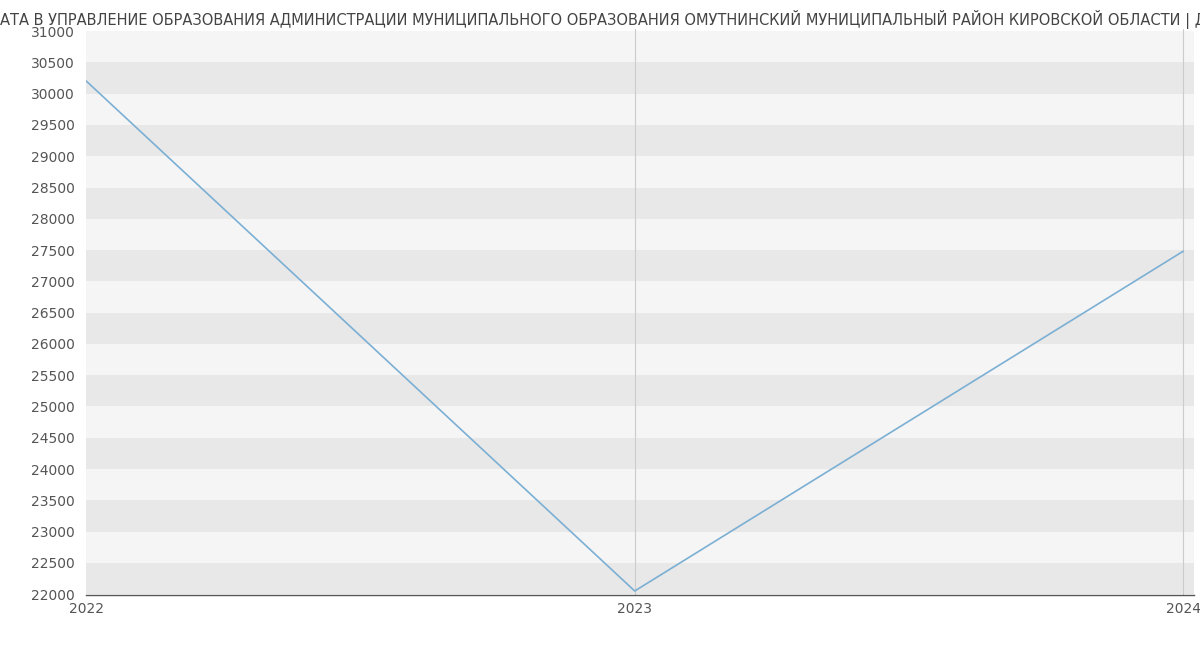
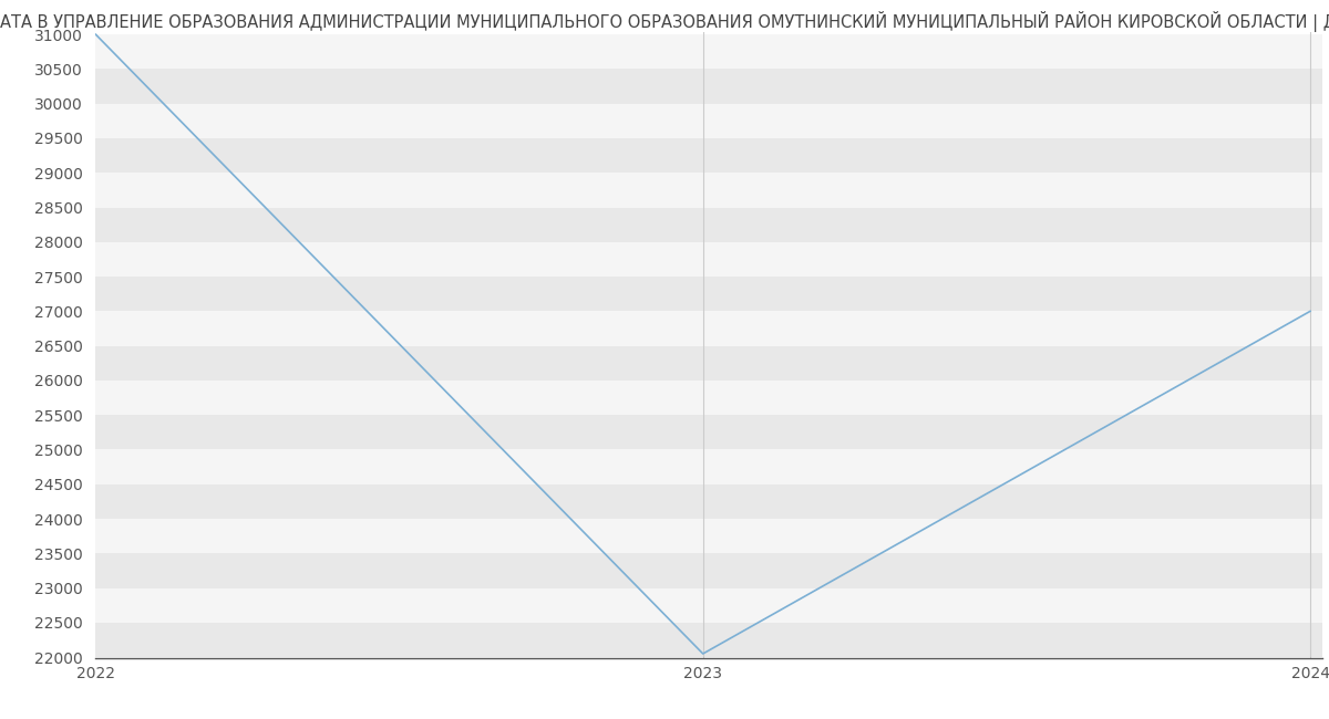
2022: 30200 -> 31000
2024: 27480 -> 27000
